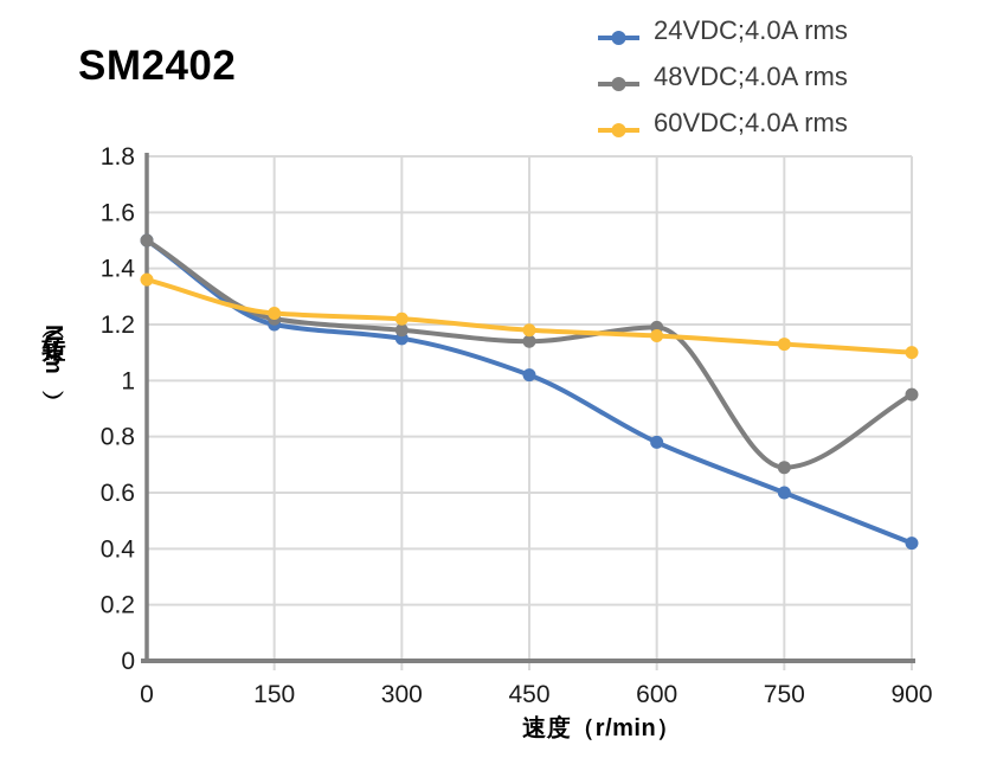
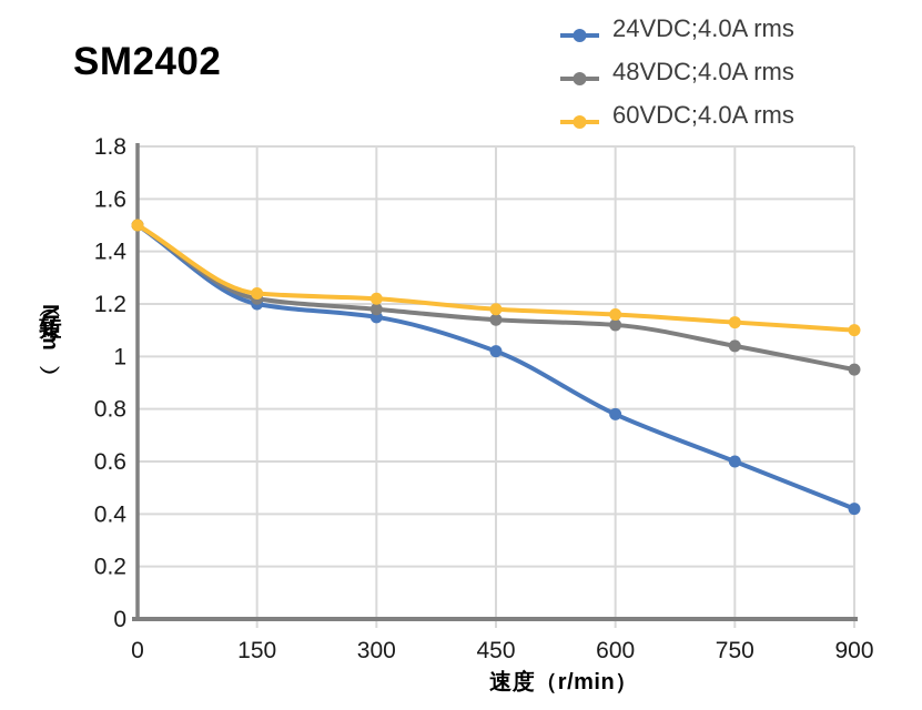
60VDC;4.0A rms/0: 1.36 -> 1.50
48VDC;4.0A rms/600: 1.19 -> 1.12
48VDC;4.0A rms/750: 0.69 -> 1.04
